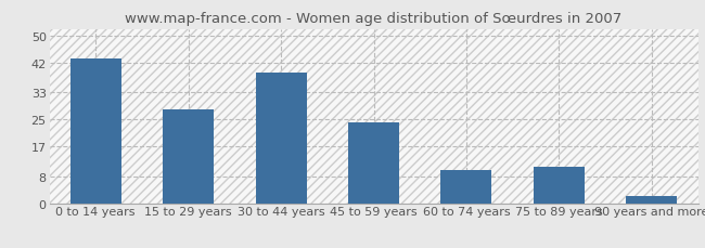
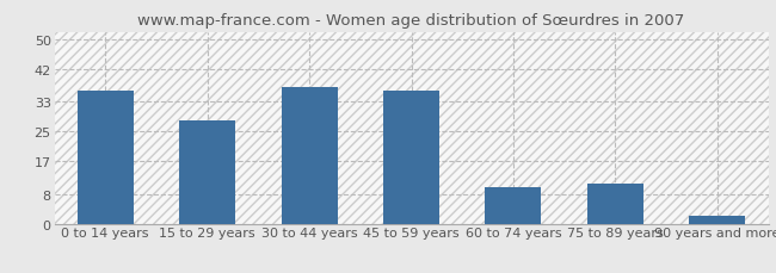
0 to 14 years: 43 -> 36
30 to 44 years: 39 -> 37
45 to 59 years: 24 -> 36
